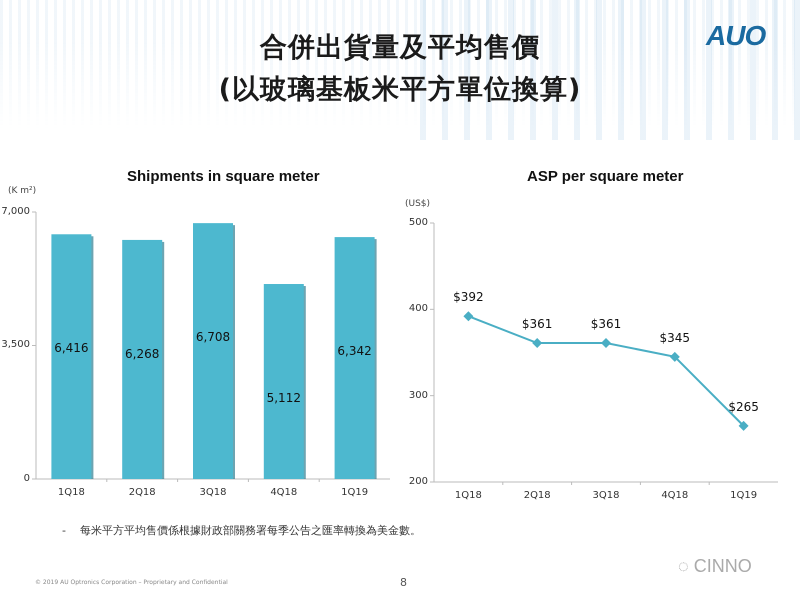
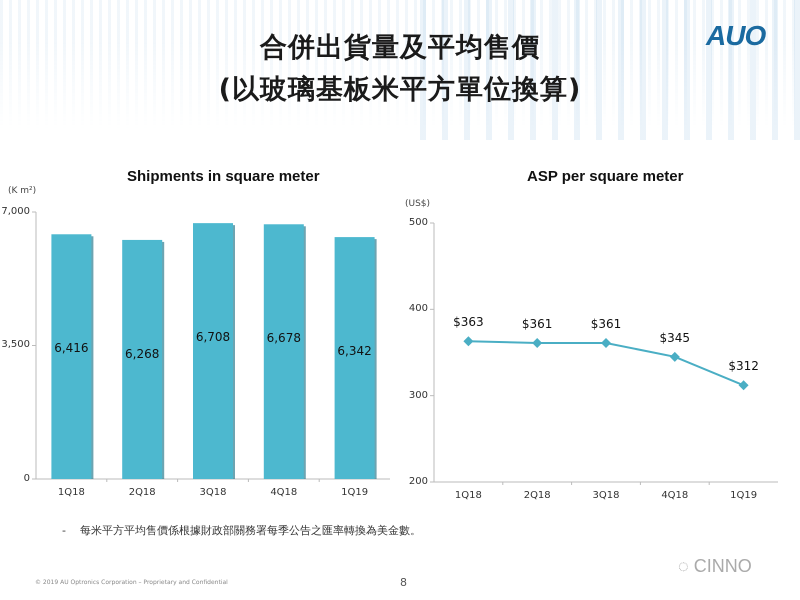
Shipments in square meter/4Q18: 5,112 -> 6,678
ASP per square meter/1Q18: $392 -> $363
ASP per square meter/1Q19: $265 -> $312
